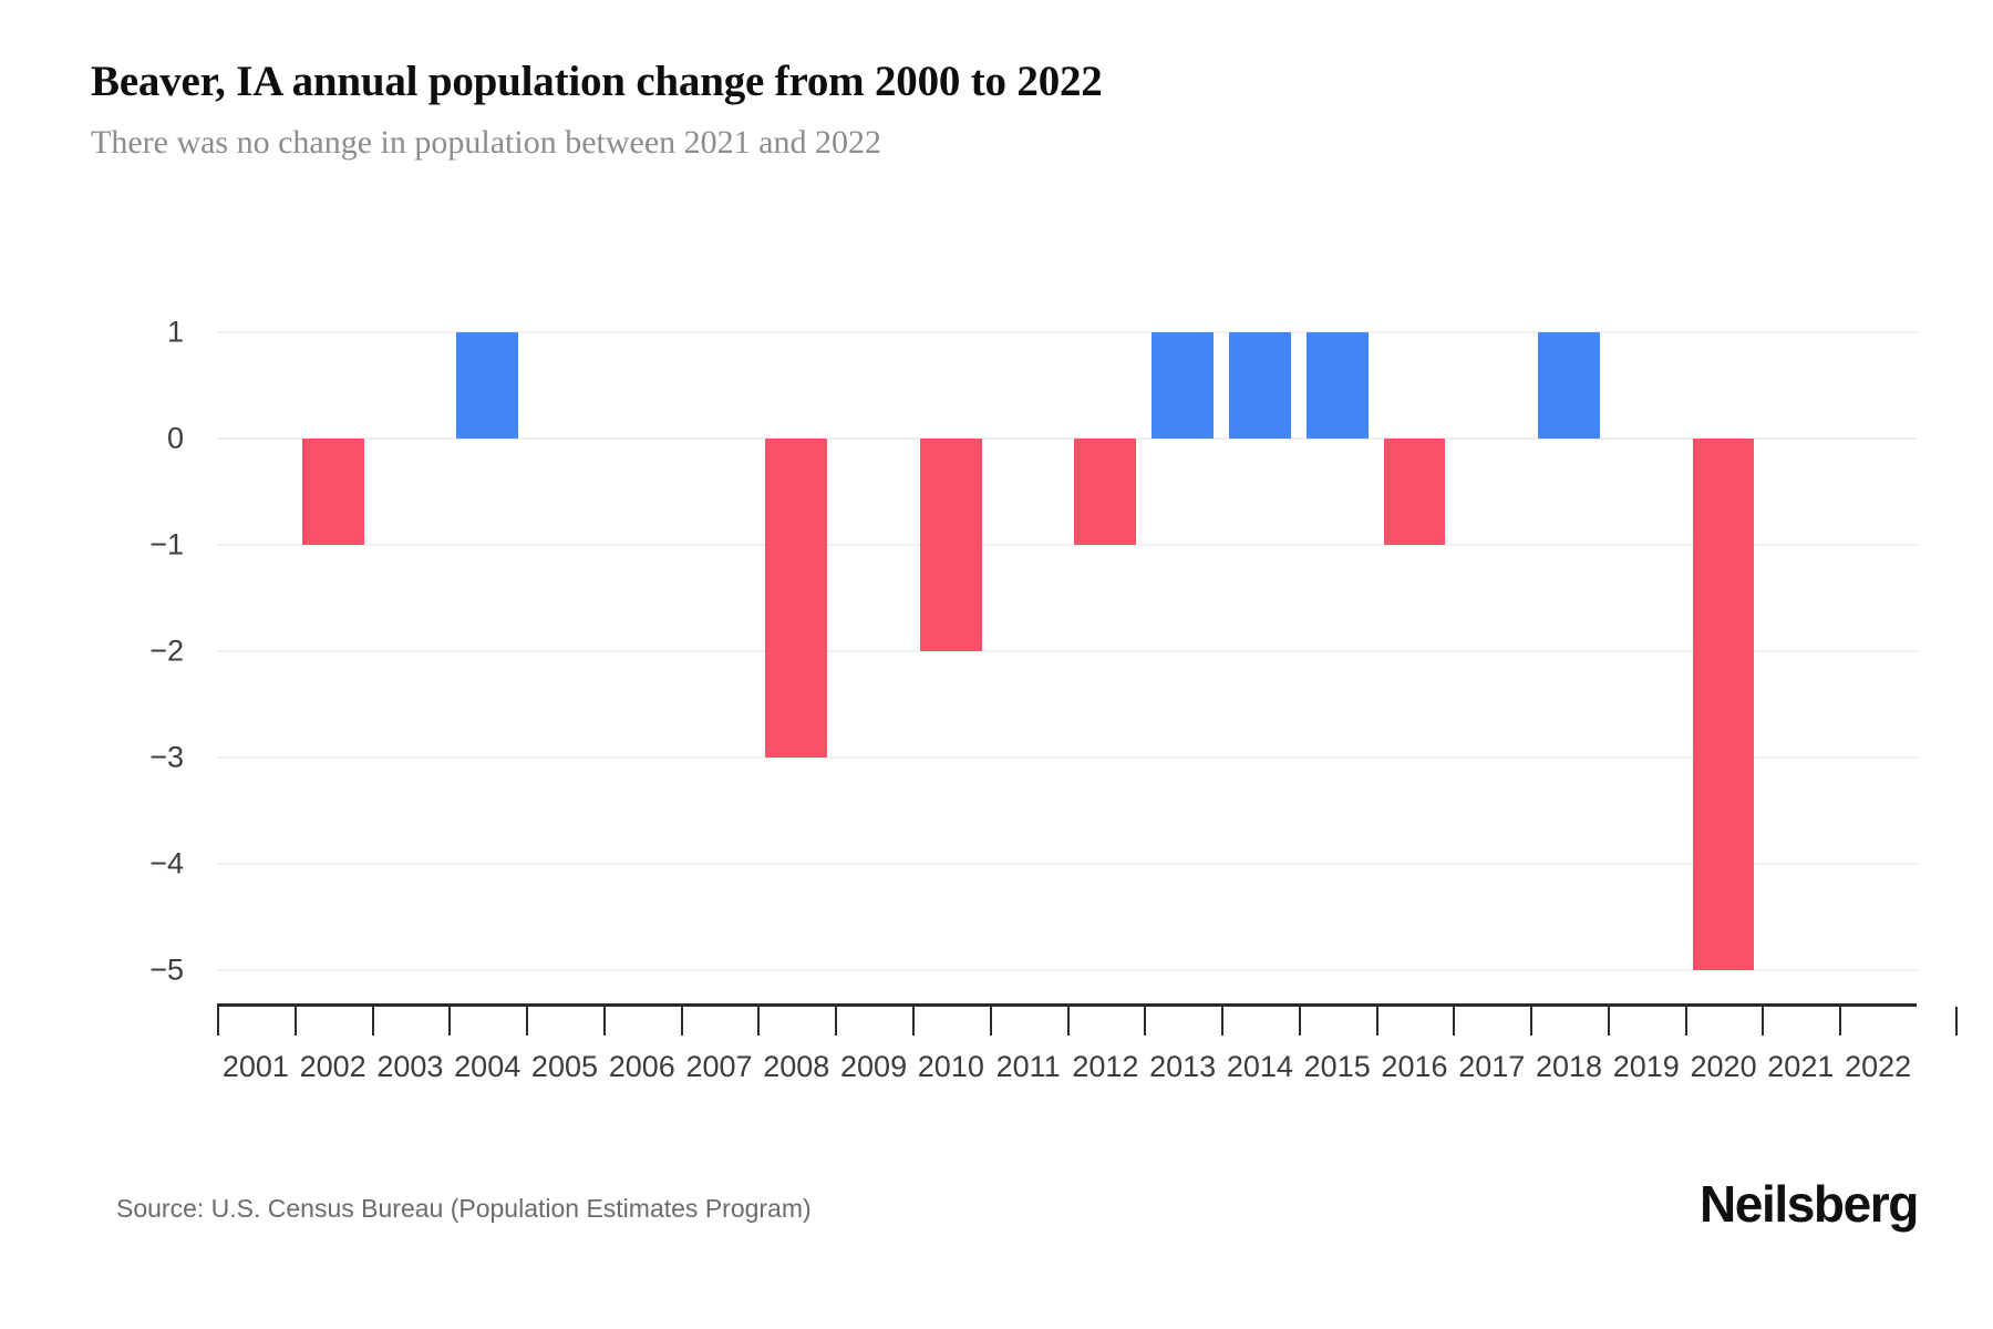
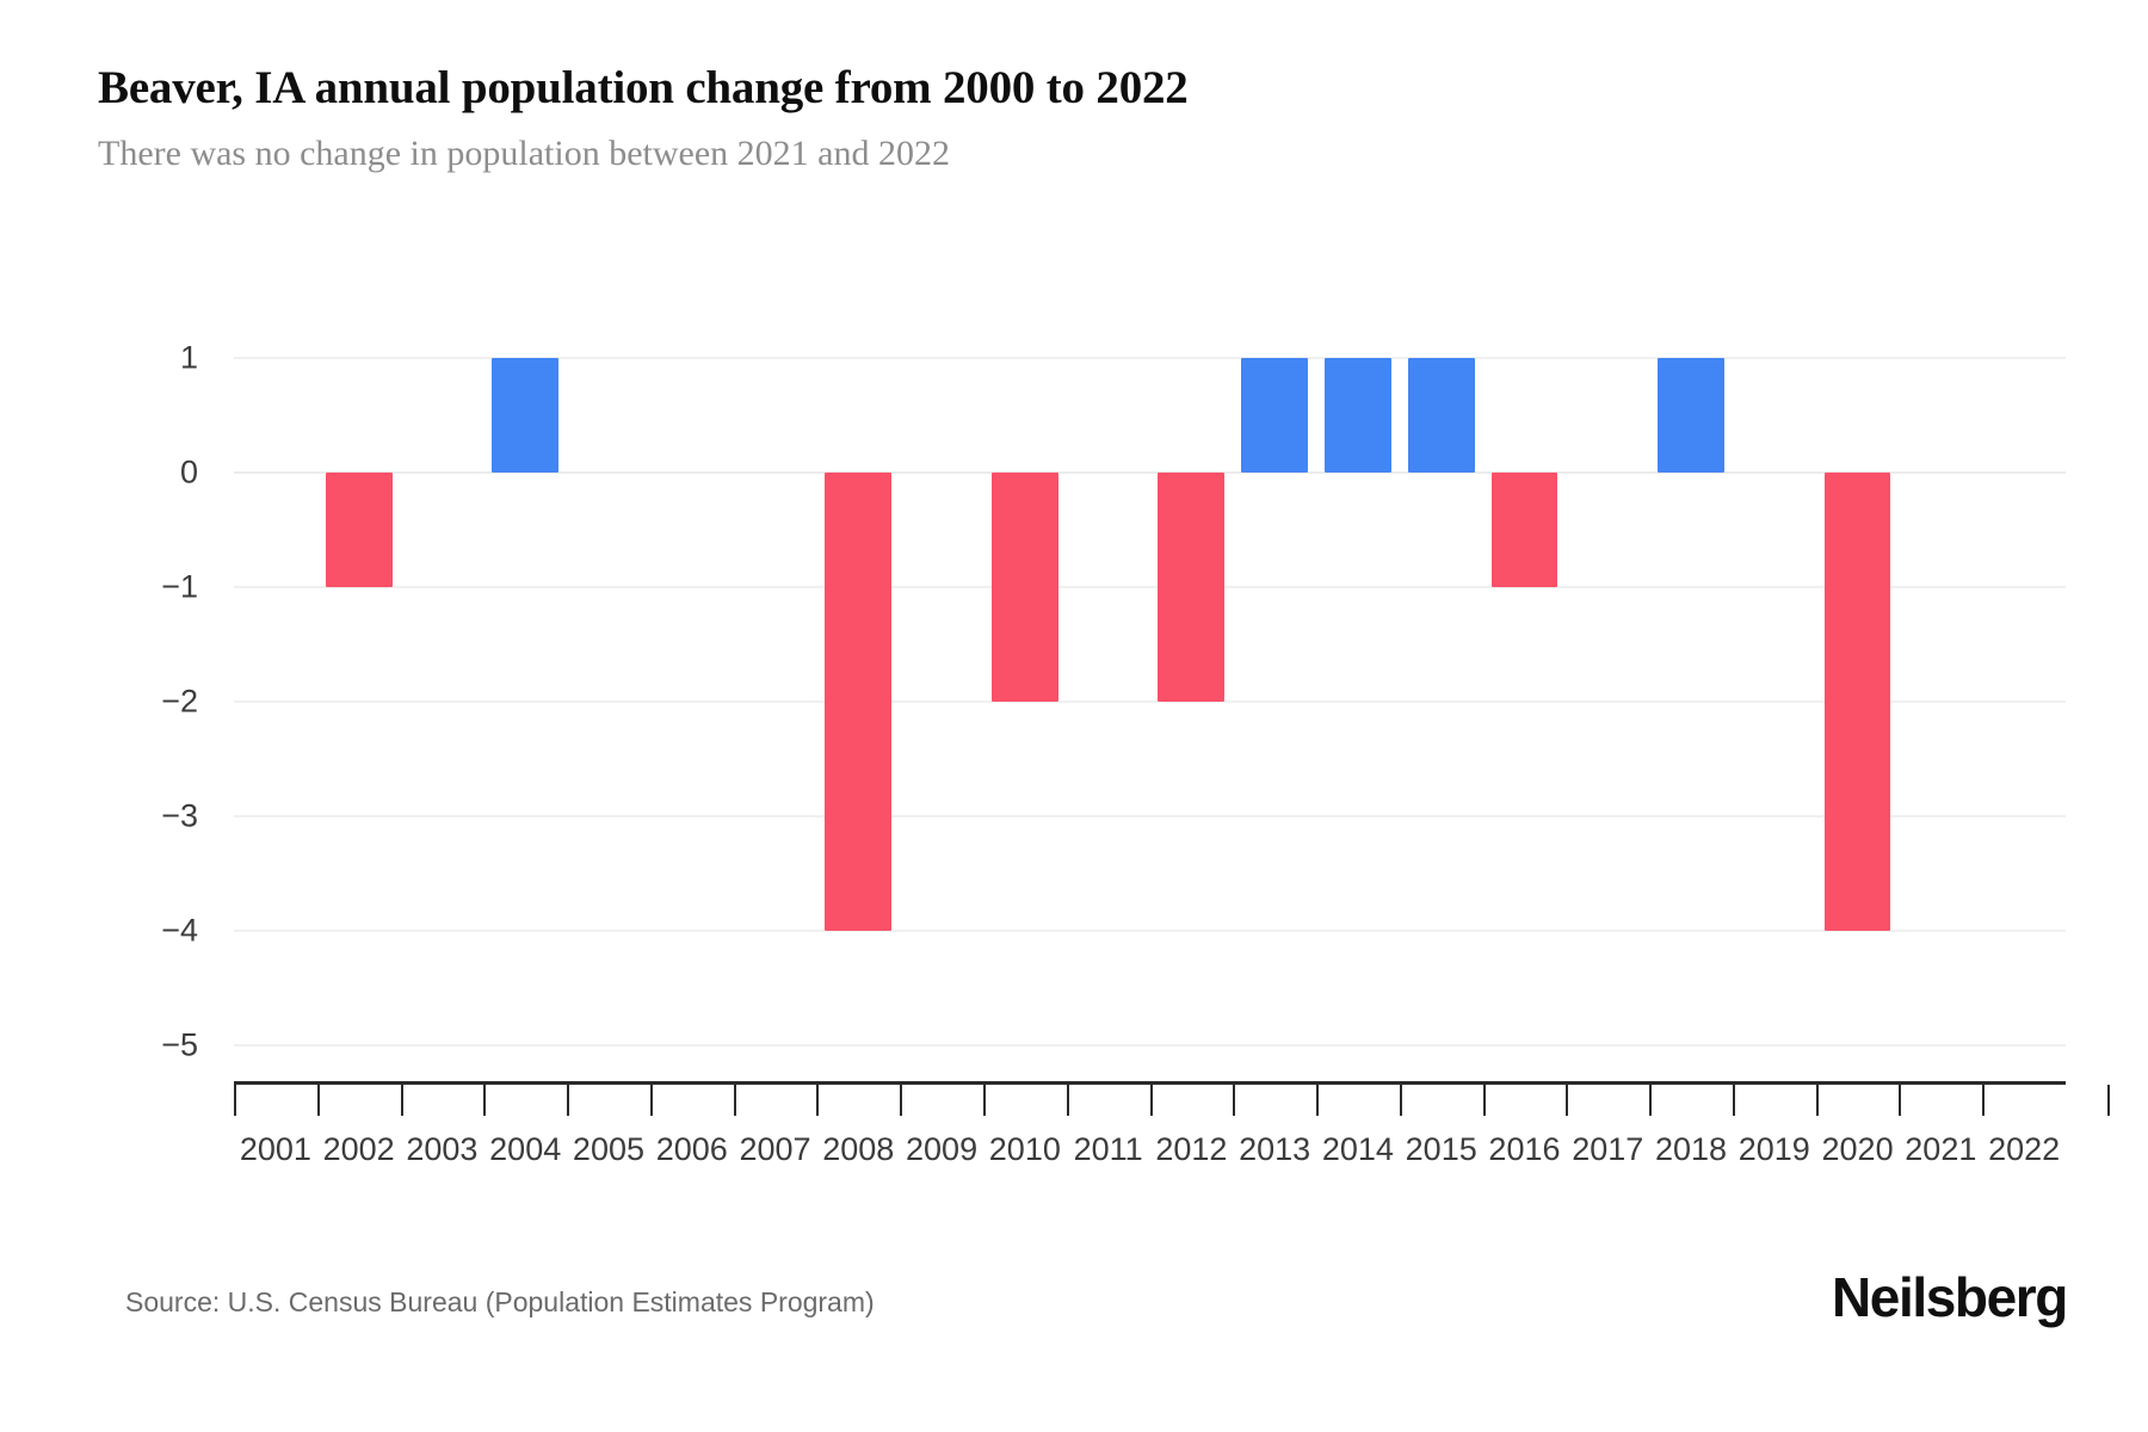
2008: -3 -> -4
2012: -1 -> -2
2020: -5 -> -4
